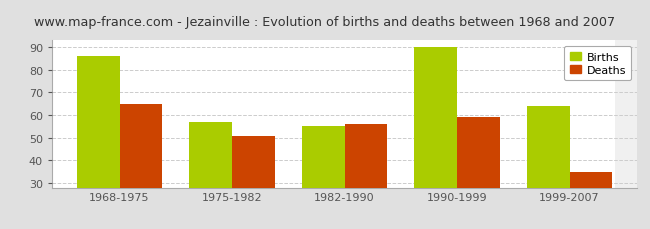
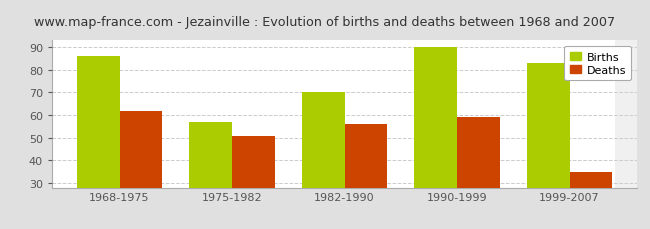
Deaths/1968-1975: 65 -> 62
Births/1982-1990: 55 -> 70
Births/1999-2007: 64 -> 83
